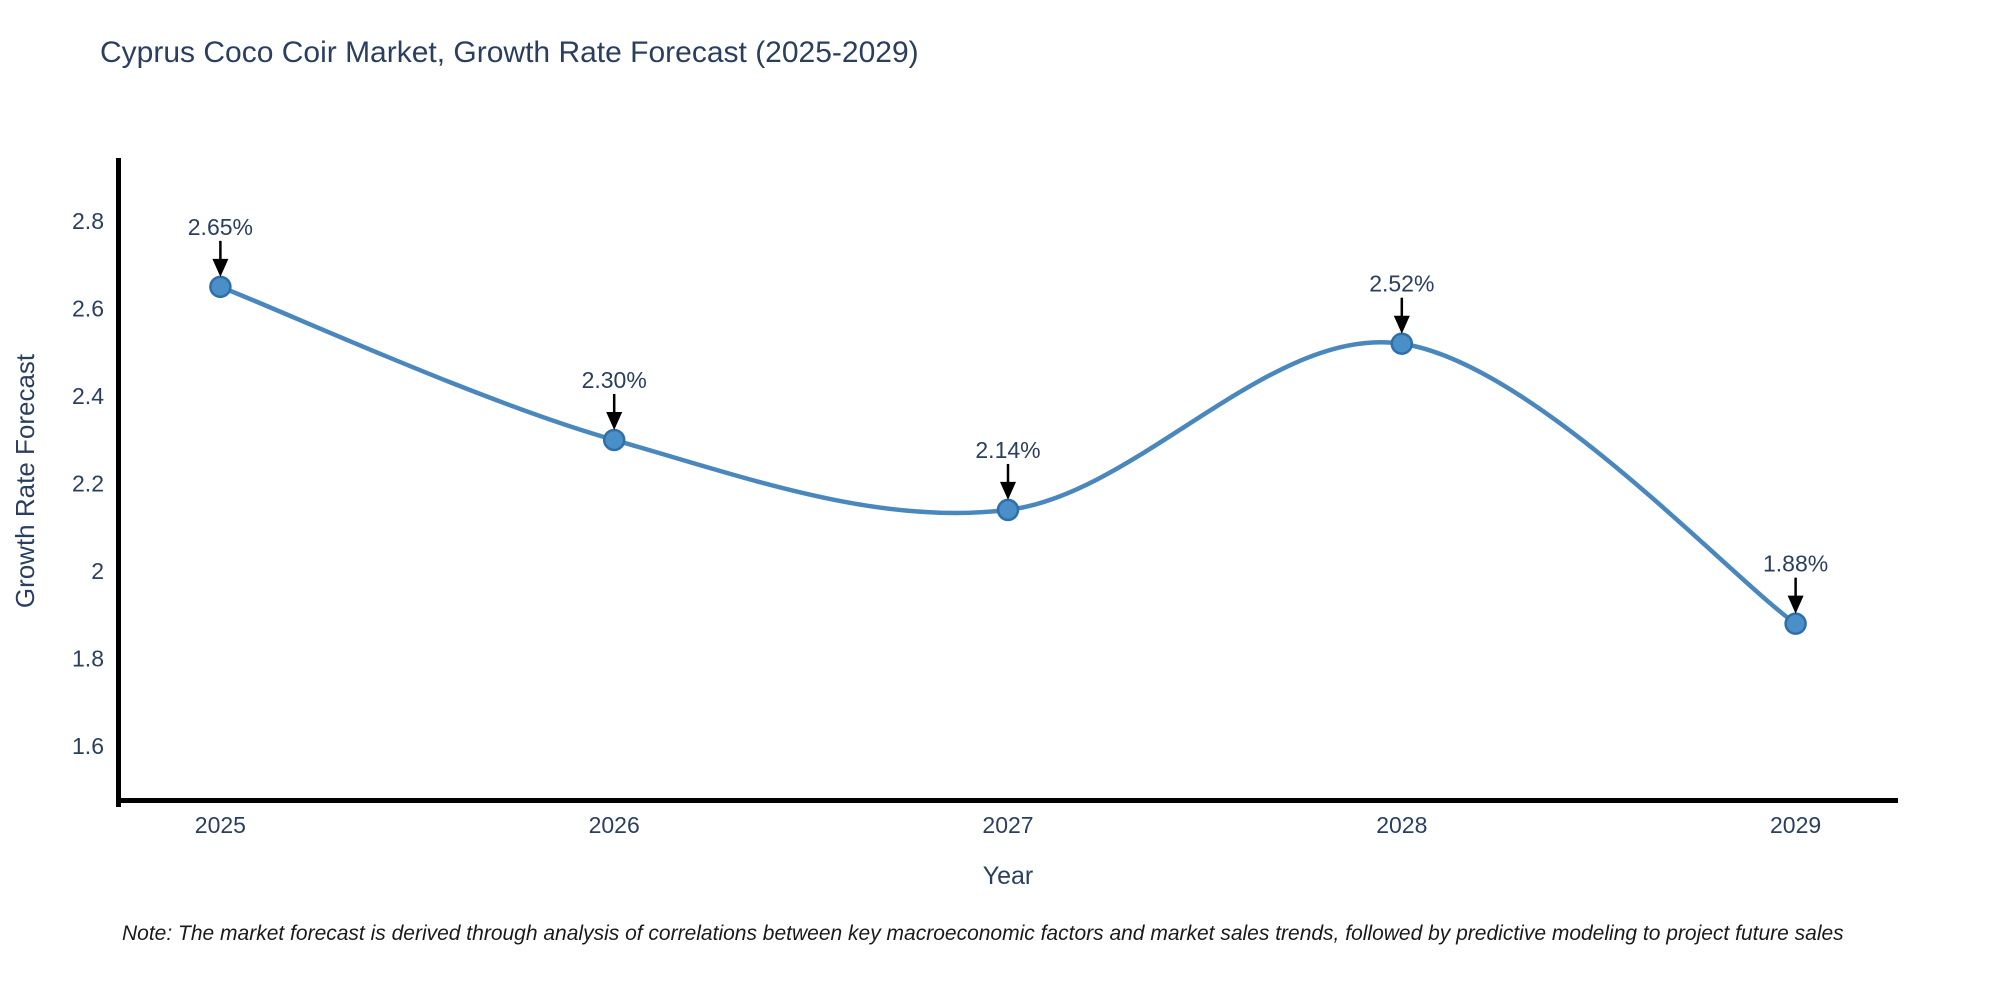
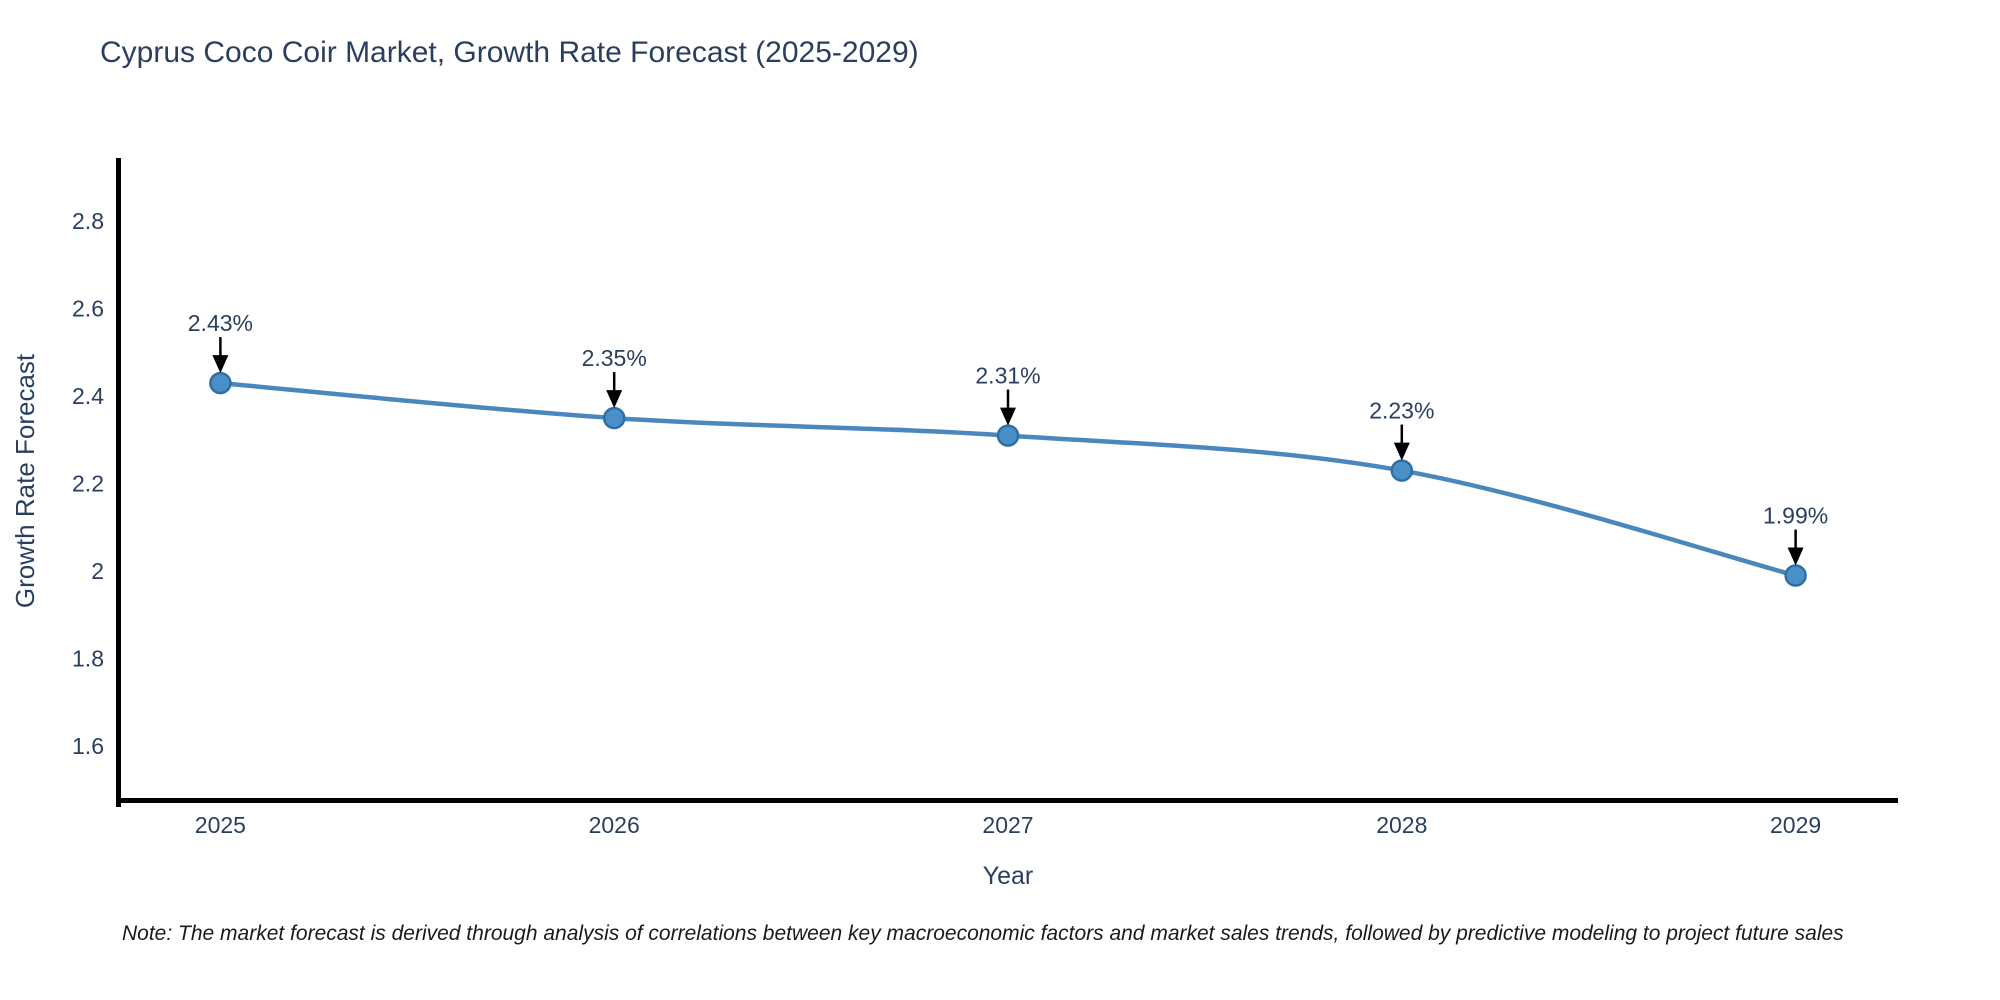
2025: 2.65% -> 2.43%
2026: 2.30% -> 2.35%
2027: 2.14% -> 2.31%
2028: 2.52% -> 2.23%
2029: 1.88% -> 1.99%
